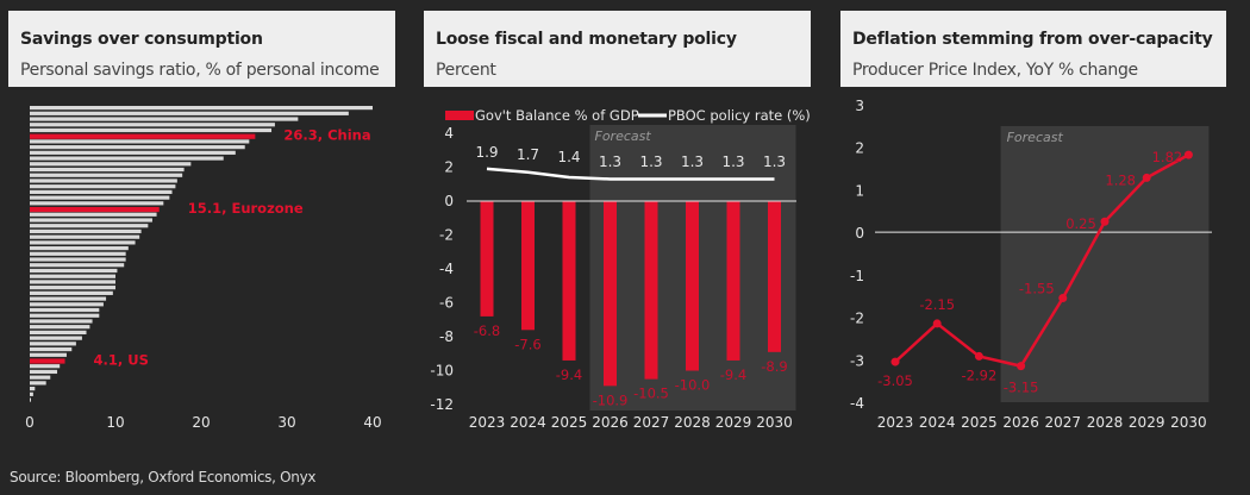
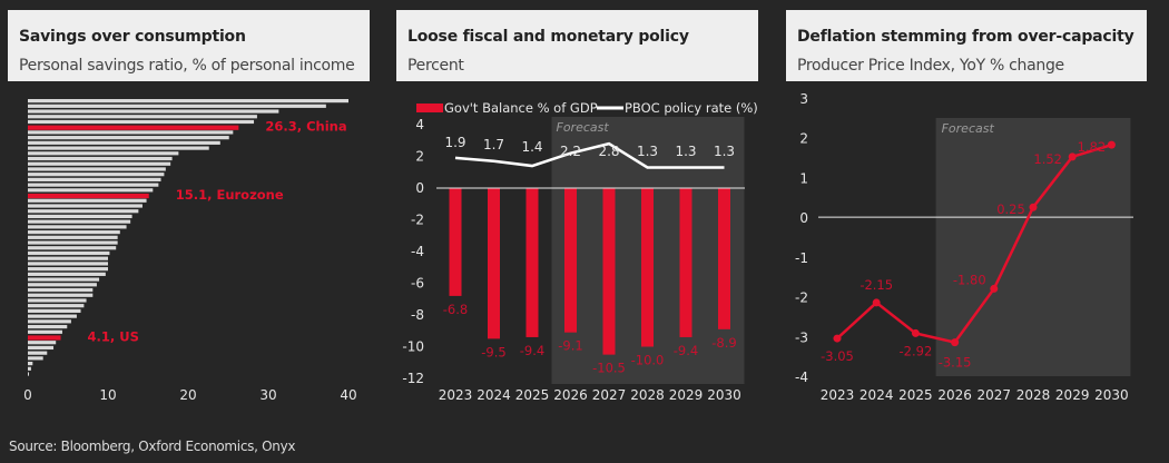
Loose fiscal and monetary policy/Gov't Balance % of GDP/2024: -7.6 -> -9.5
Loose fiscal and monetary policy/Gov't Balance % of GDP/2026: -10.9 -> -9.1
Loose fiscal and monetary policy/PBOC policy rate (%)/2026: 1.3 -> 2.2
Loose fiscal and monetary policy/PBOC policy rate (%)/2027: 1.3 -> 2.8
Deflation stemming from over-capacity/2027: -1.55 -> -1.80
Deflation stemming from over-capacity/2029: 1.28 -> 1.52
